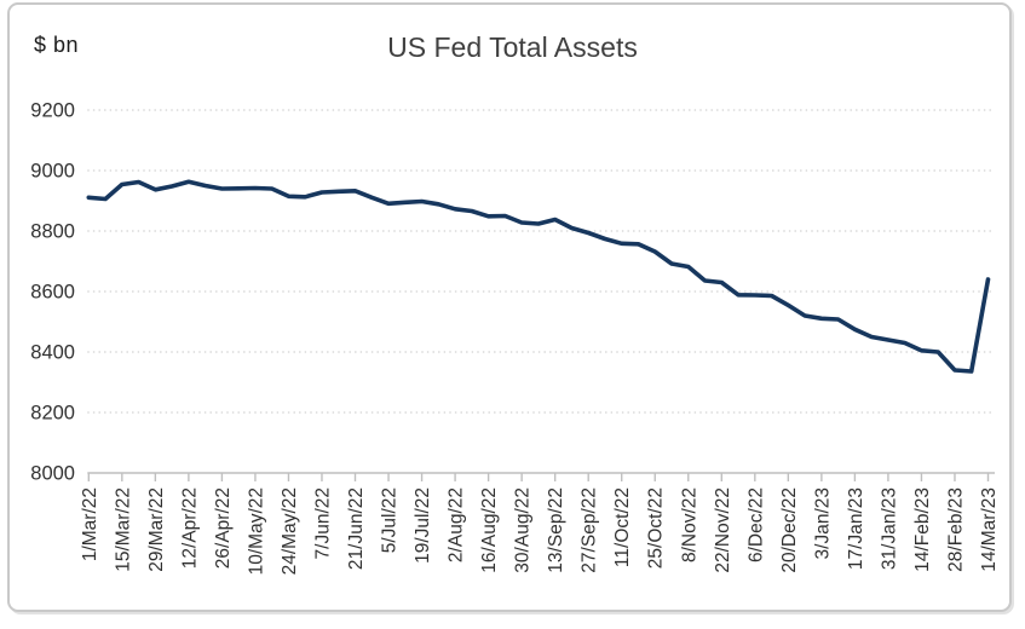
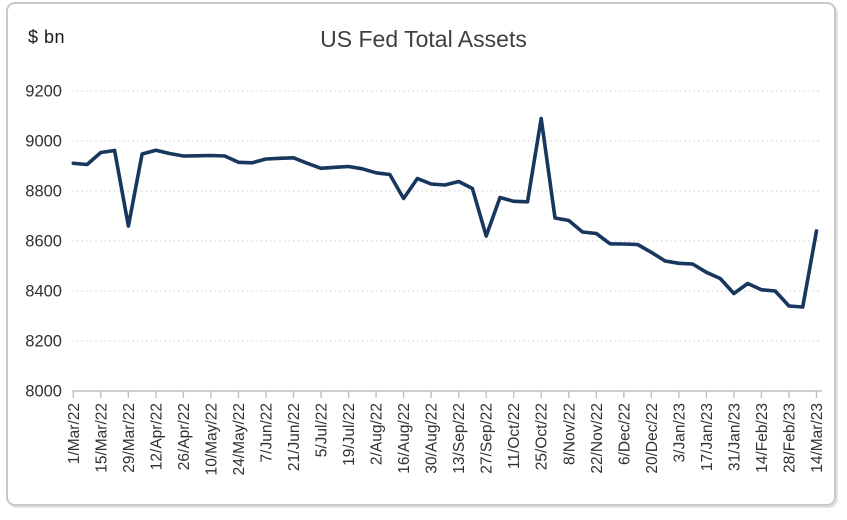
29/Mar/22: 8940 -> 8660
16/Aug/22: 8850 -> 8770
27/Sep/22: 8790 -> 8620
25/Oct/22: 8730 -> 9090
31/Jan/23: 8440 -> 8390
